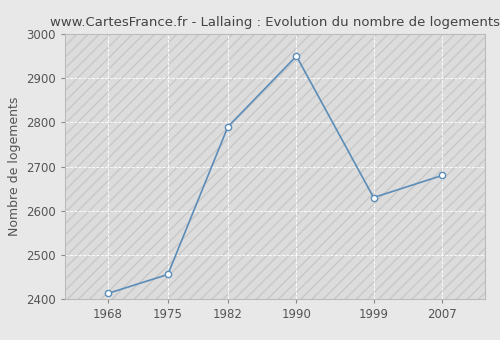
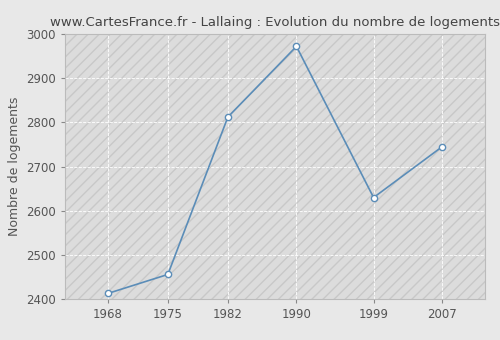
1982: 2790 -> 2812
1990: 2950 -> 2972
2007: 2680 -> 2745
